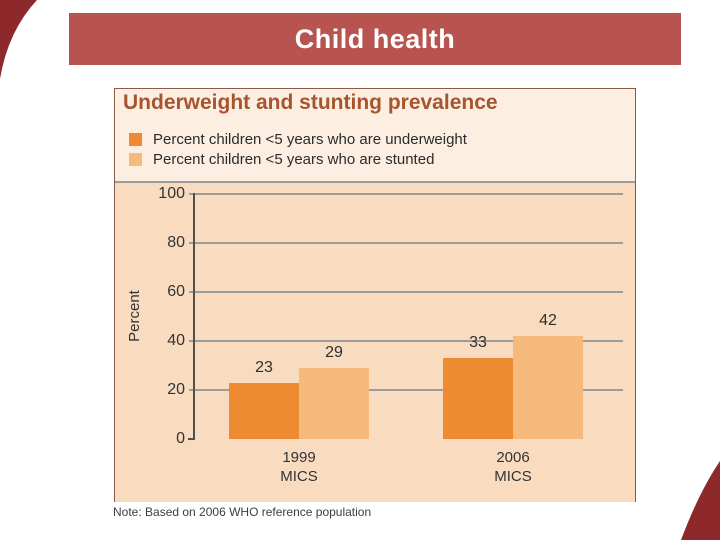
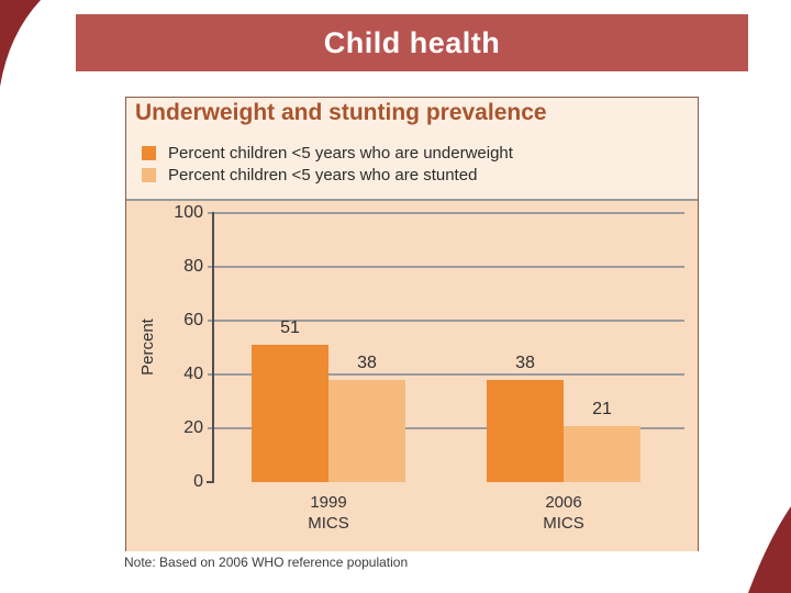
Percent children <5 years who are underweight/1999 MICS: 23 -> 51
Percent children <5 years who are stunted/1999 MICS: 29 -> 38
Percent children <5 years who are underweight/2006 MICS: 33 -> 38
Percent children <5 years who are stunted/2006 MICS: 42 -> 21
